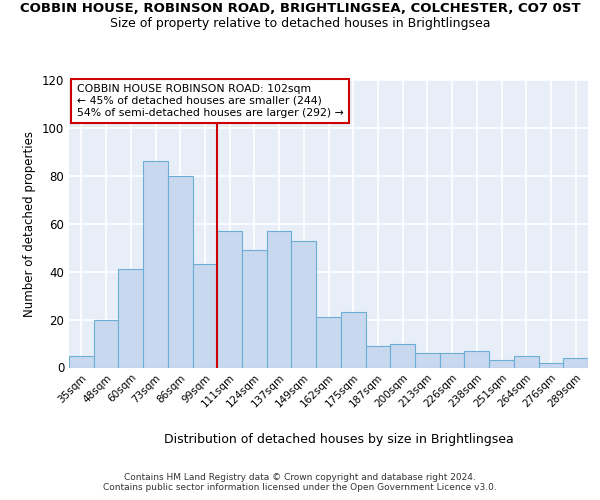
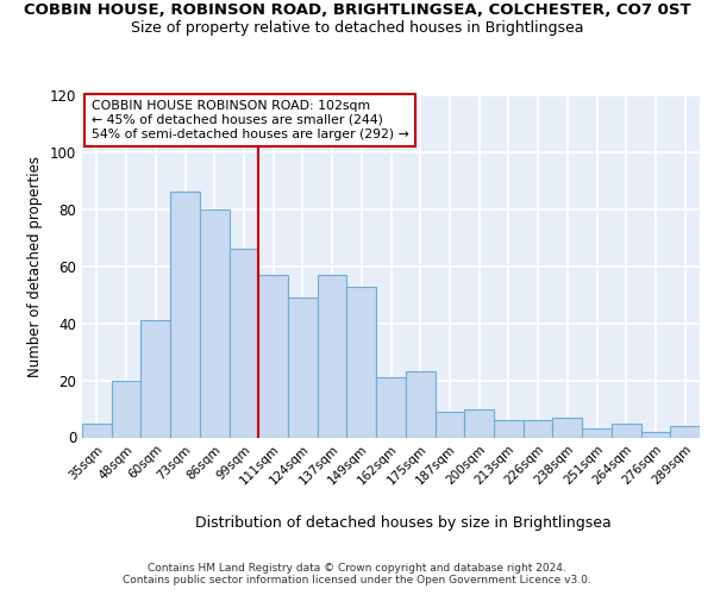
99sqm: 43 -> 66
